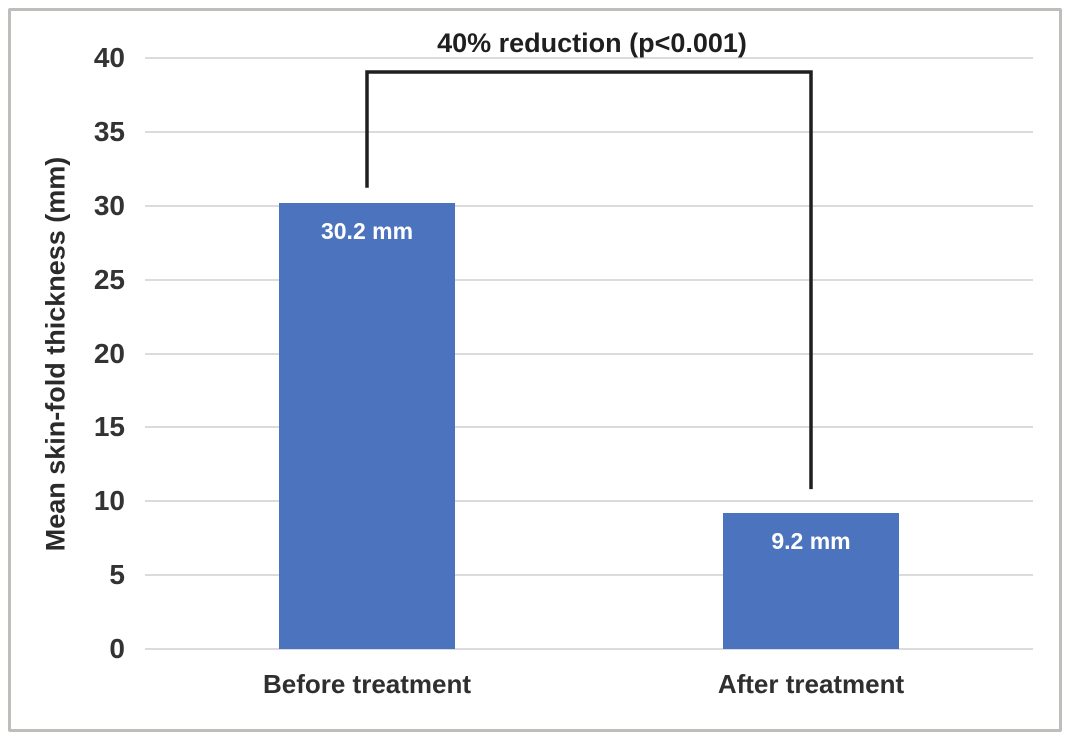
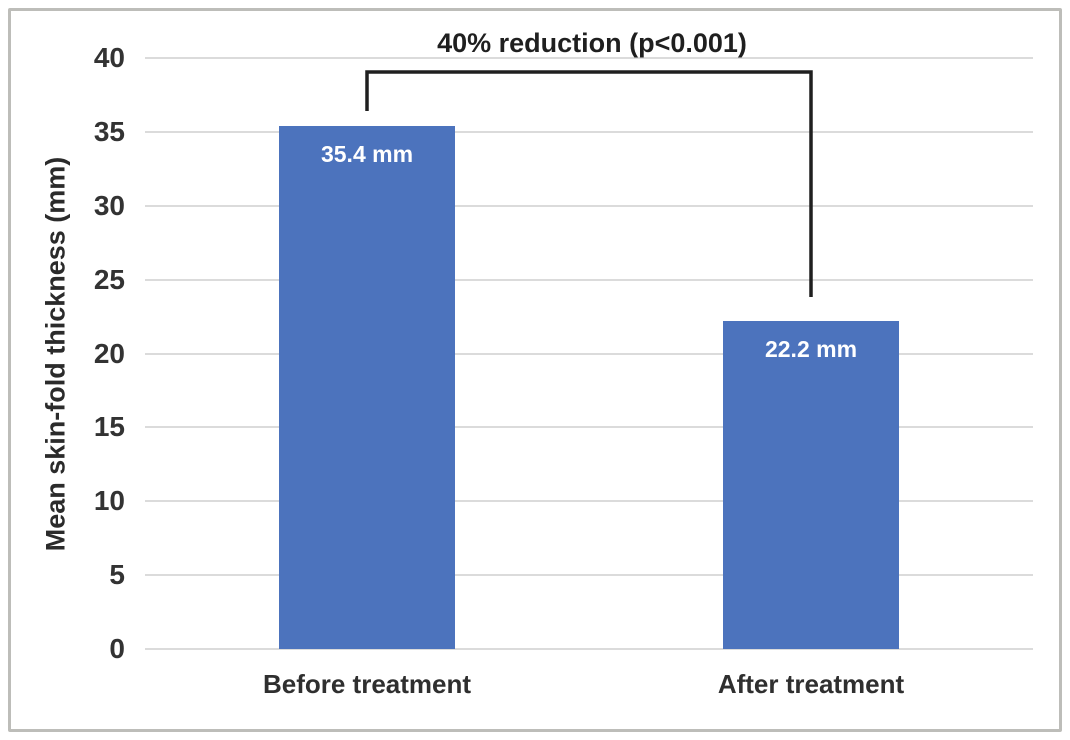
Before treatment: 30.2 -> 35.4
After treatment: 9.2 -> 22.2
